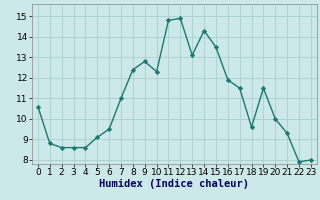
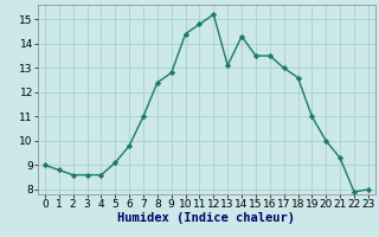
0: 10.6 -> 9.0
6: 9.5 -> 9.8
10: 12.3 -> 14.4
12: 14.9 -> 15.2
16: 11.9 -> 13.5
17: 11.5 -> 13.0
18: 9.6 -> 12.6
19: 11.5 -> 11.0
